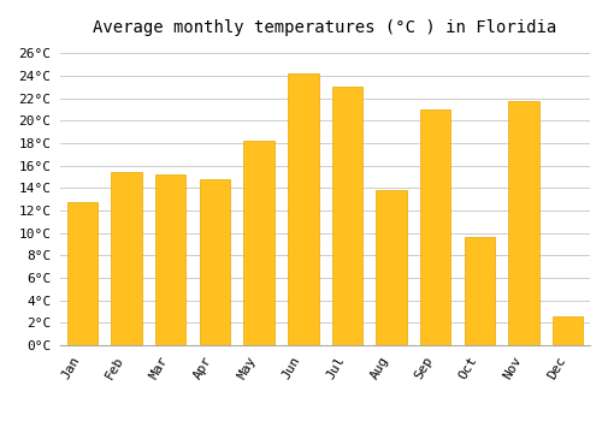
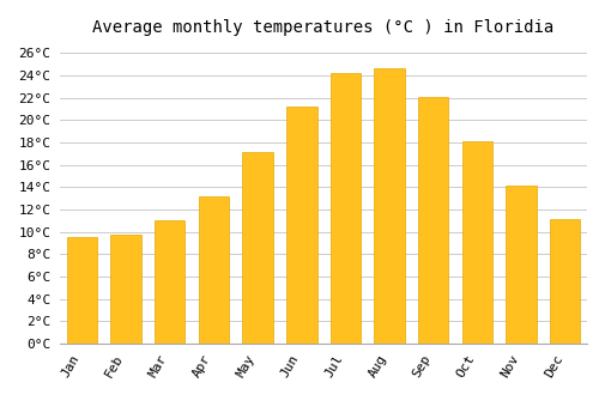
Jan: 12.8°C -> 9.5°C
Feb: 15.4°C -> 9.8°C
Mar: 15.2°C -> 11.0°C
Apr: 14.8°C -> 13.2°C
May: 18.2°C -> 17.1°C
Jun: 24.2°C -> 21.2°C
Jul: 23.0°C -> 24.2°C
Aug: 13.8°C -> 24.6°C
Sep: 21.0°C -> 22.1°C
Oct: 9.6°C -> 18.1°C
Nov: 21.8°C -> 14.1°C
Dec: 2.6°C -> 11.1°C
